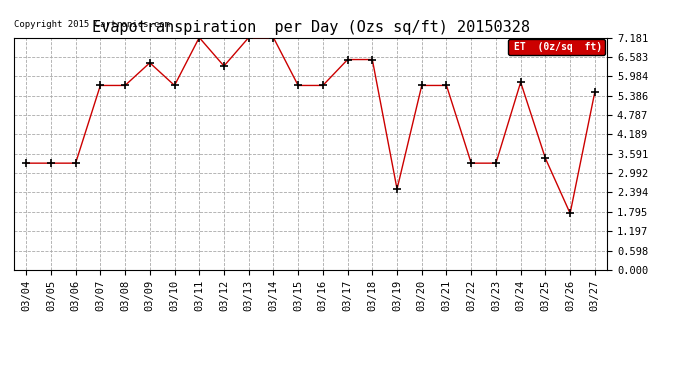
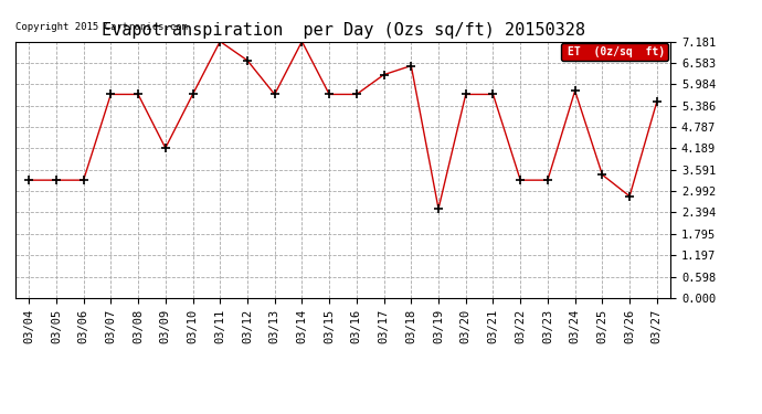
03/09: 6.40 -> 4.20
03/12: 6.30 -> 6.65
03/13: 7.18 -> 5.70
03/17: 6.50 -> 6.25
03/26: 1.75 -> 2.85
